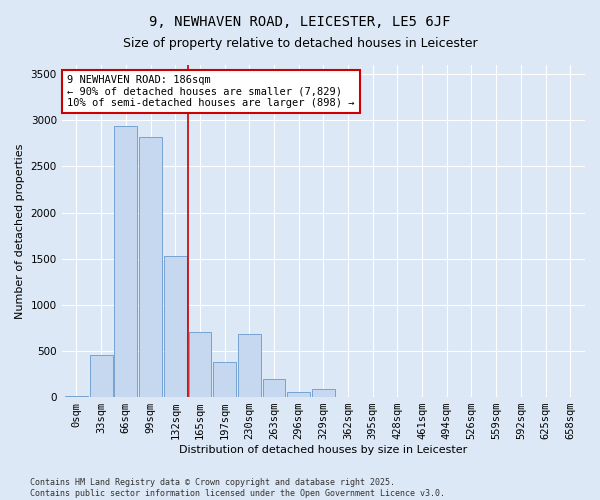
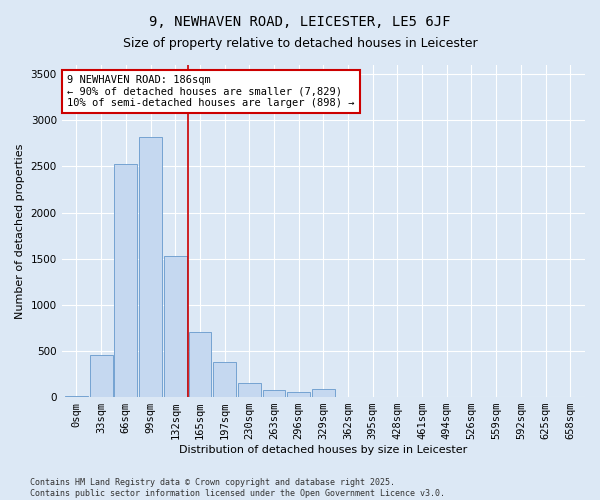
66sqm: 2940 -> 2530
230sqm: 680 -> 160
263sqm: 200 -> 80
